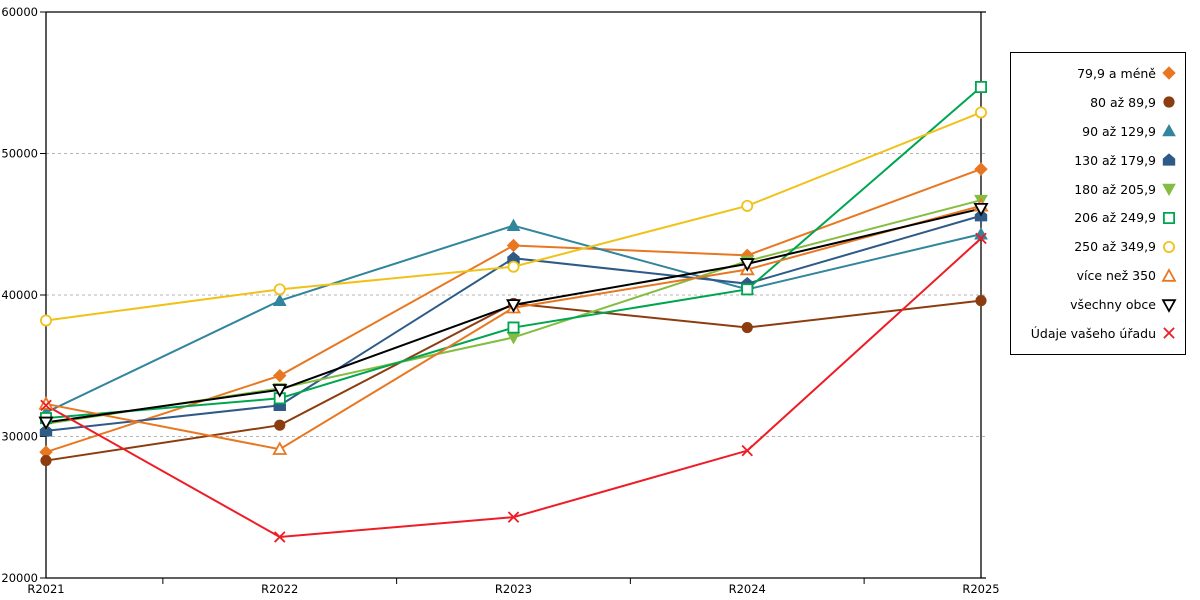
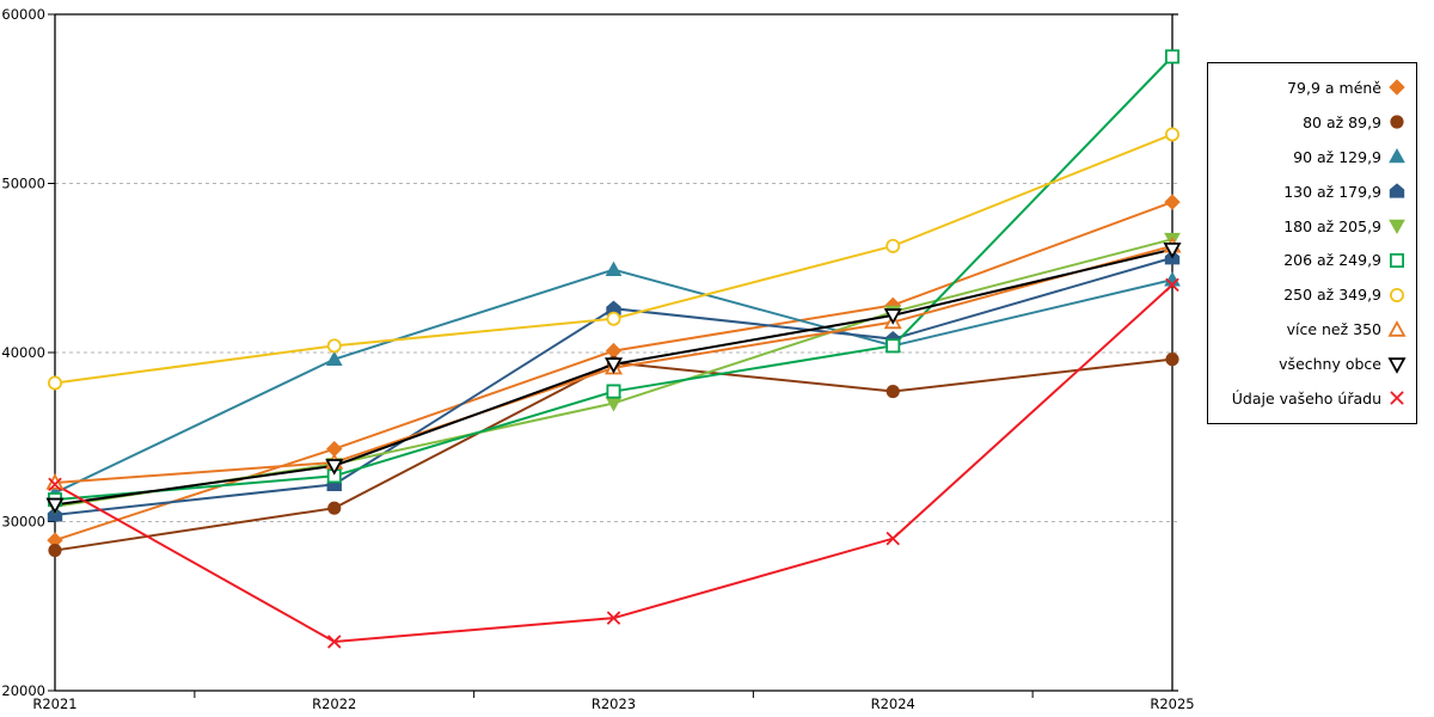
více než 350/R2022: 29100 -> 33500
79,9 a méně/R2023: 43500 -> 40100
206 až 249,9/R2025: 54700 -> 57500
